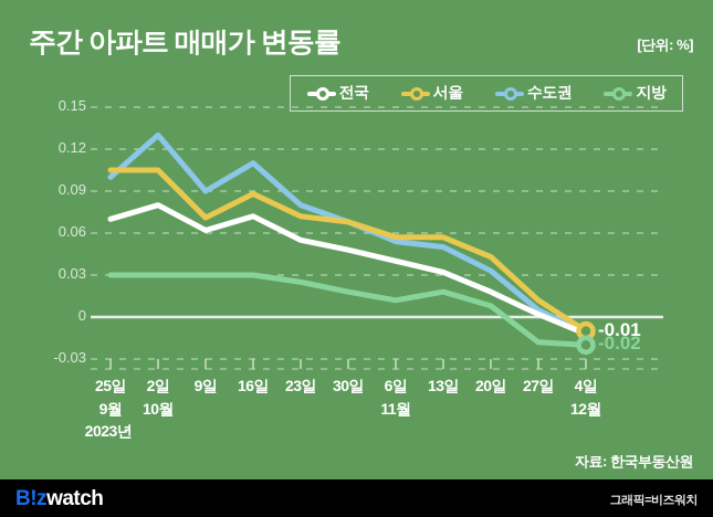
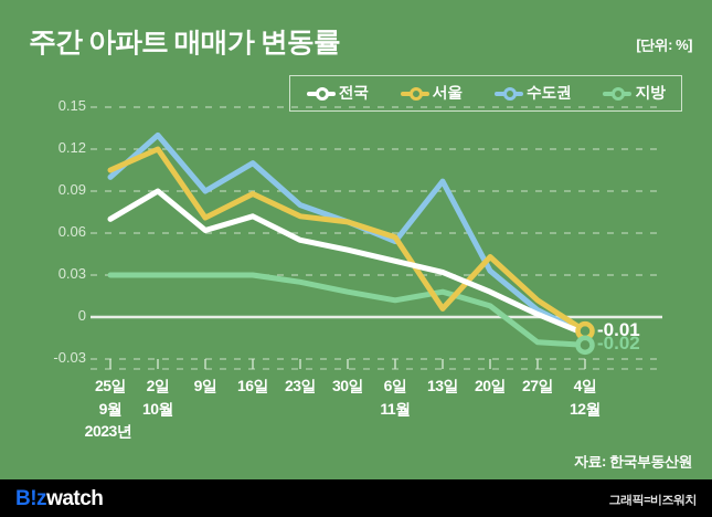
전국/2일: 0.080 -> 0.090
서울/2일: 0.105 -> 0.120
서울/13일: 0.057 -> 0.006
수도권/13일: 0.050 -> 0.097
